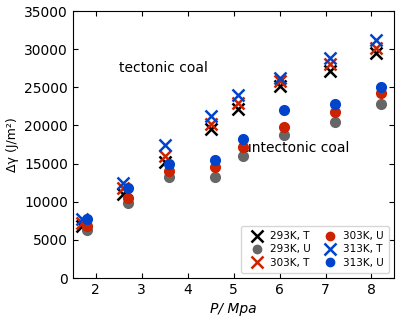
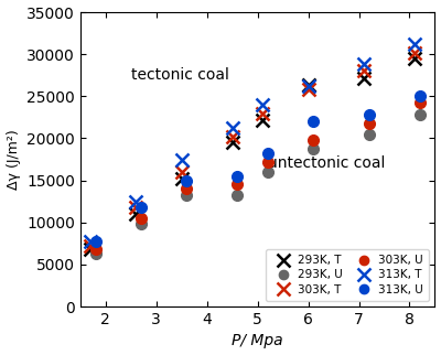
293K, T/6: 25200 -> 26400
